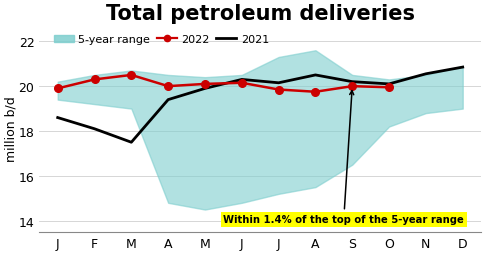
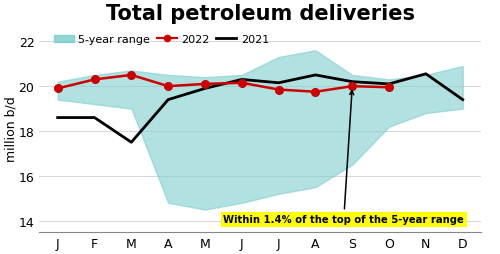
2021/F: 18.10 -> 18.60
2021/D: 20.85 -> 19.40
